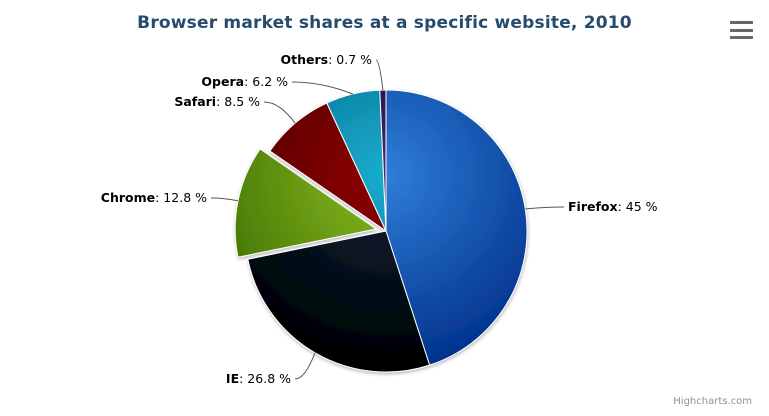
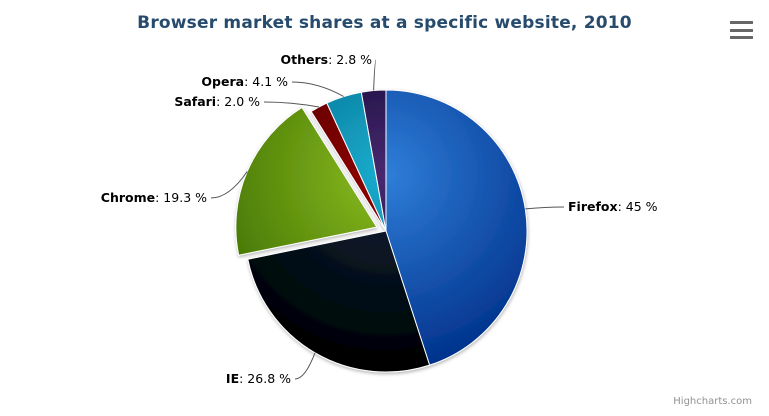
Chrome: 12.8 -> 19.3
Safari: 8.5 -> 2.0
Opera: 6.2 -> 4.1
Others: 0.7 -> 2.8
